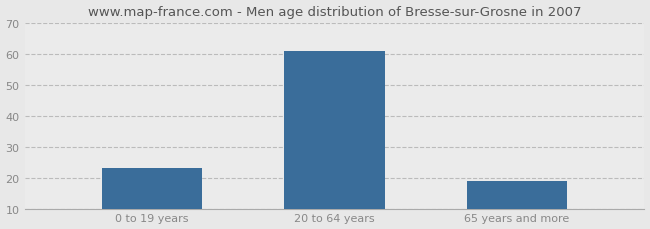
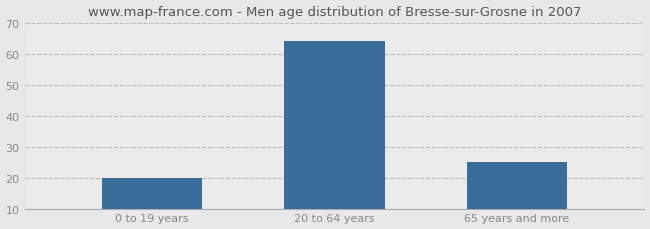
0 to 19 years: 23 -> 20
20 to 64 years: 61 -> 64
65 years and more: 19 -> 25
